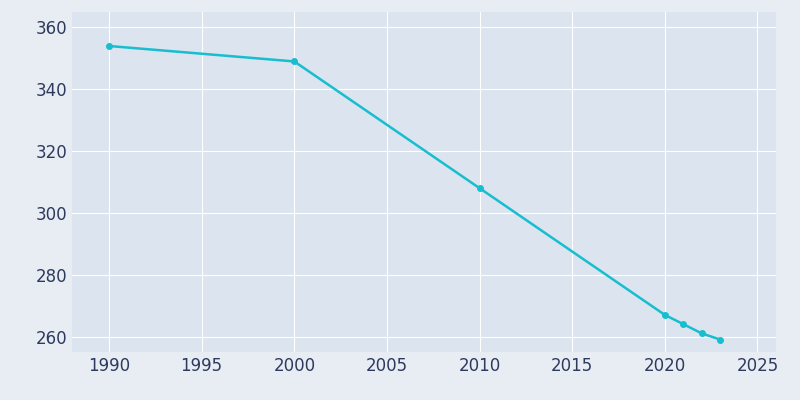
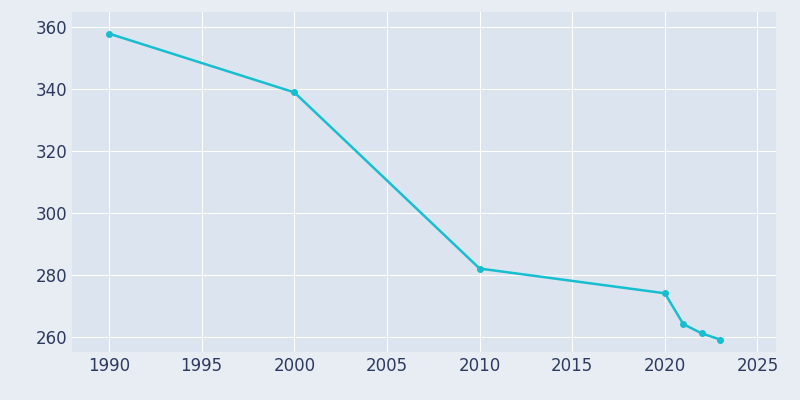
1990: 354 -> 358
2000: 349 -> 339
2010: 308 -> 282
2020: 267 -> 274
